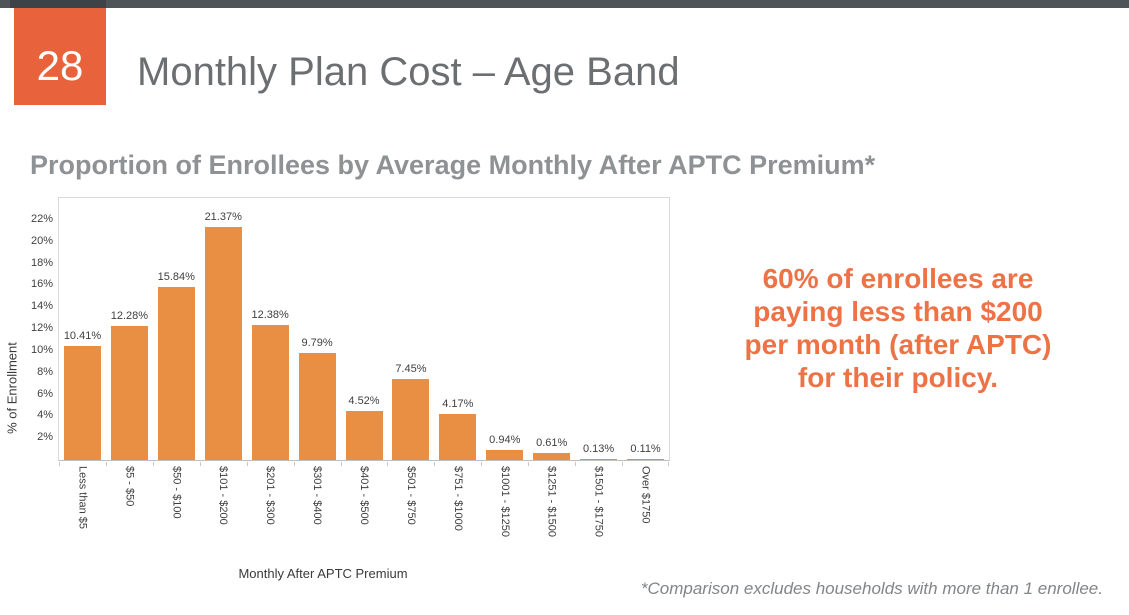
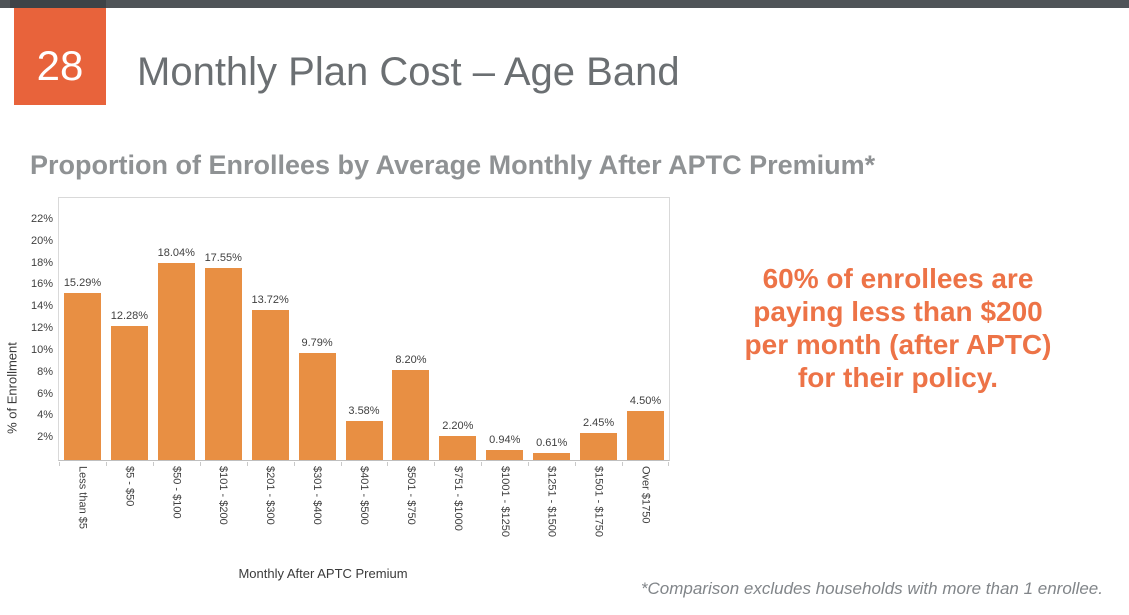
Less than $5: 10.41% -> 15.29%
$50 - $100: 15.84% -> 18.04%
$101 - $200: 21.37% -> 17.55%
$201 - $300: 12.38% -> 13.72%
$401 - $500: 4.52% -> 3.58%
$501 - $750: 7.45% -> 8.20%
$751 - $1000: 4.17% -> 2.20%
$1501 - $1750: 0.13% -> 2.45%
Over $1750: 0.11% -> 4.50%
